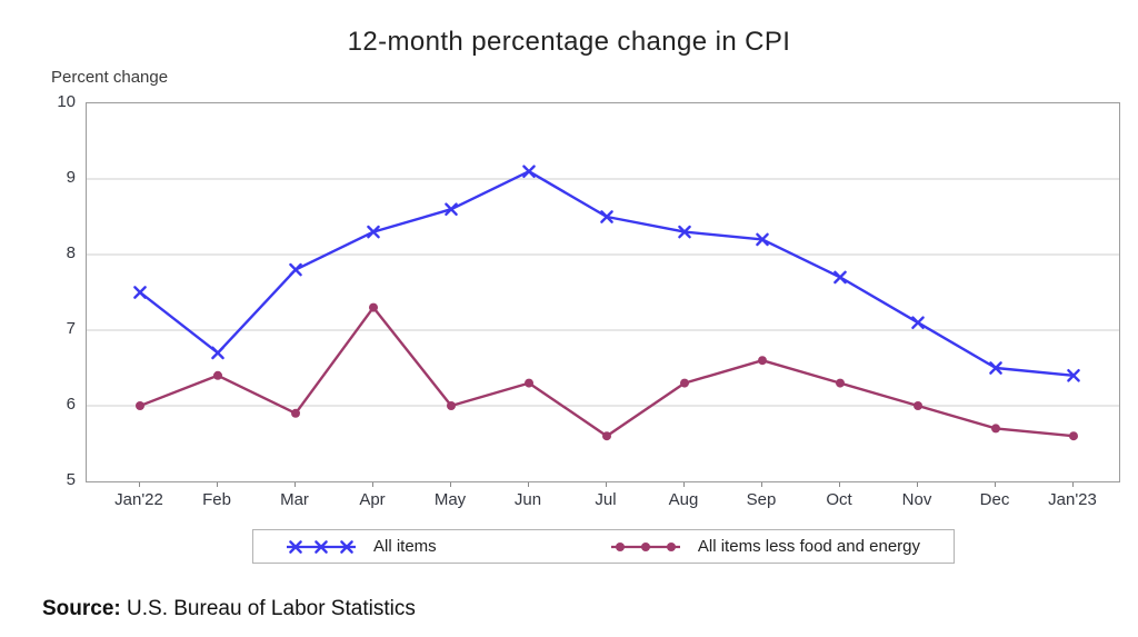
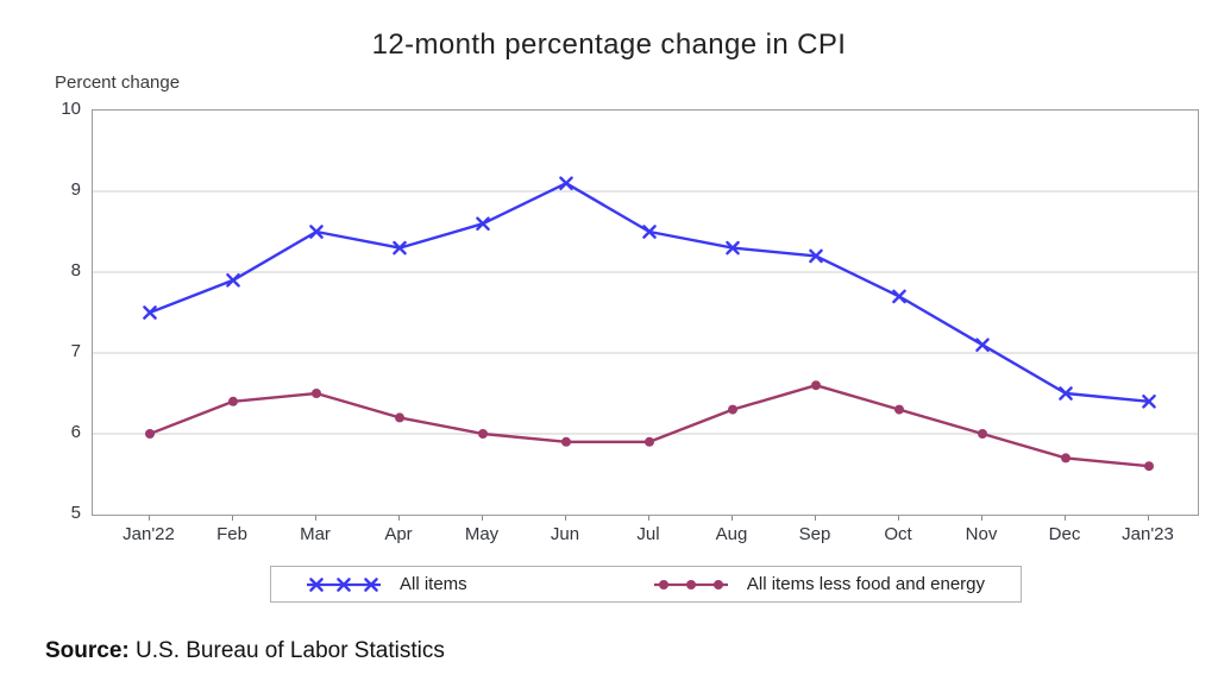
All items/Feb: 6.7 -> 7.9
All items/Mar: 7.8 -> 8.5
All items less food and energy/Mar: 5.9 -> 6.5
All items less food and energy/Apr: 7.3 -> 6.2
All items less food and energy/Jun: 6.3 -> 5.9
All items less food and energy/Jul: 5.6 -> 5.9
